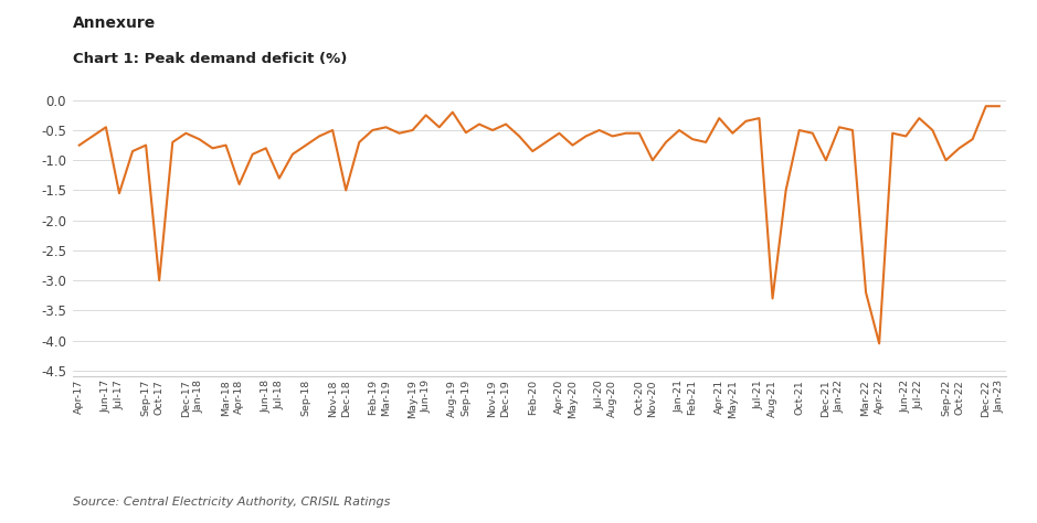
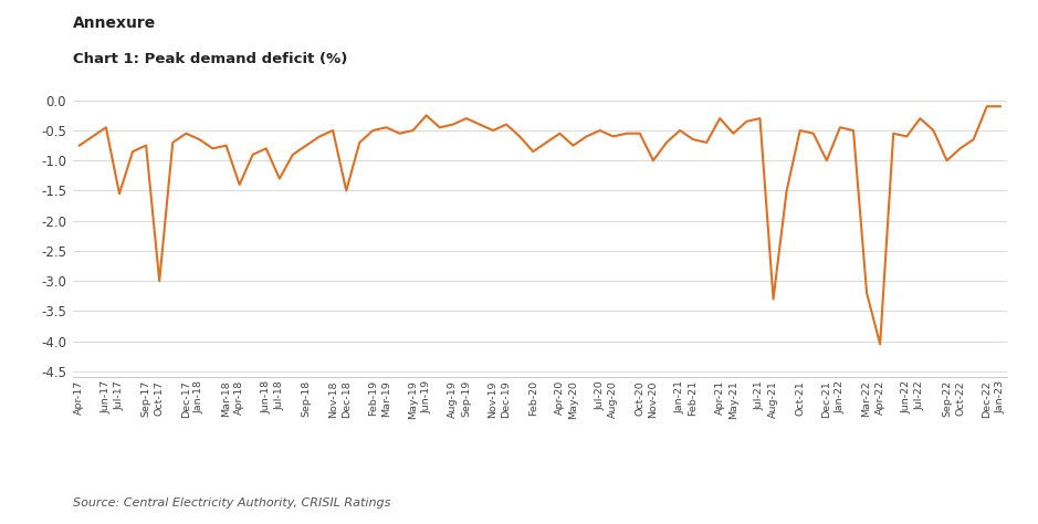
Aug-19: -0.20 -> -0.40
Sep-19: -0.54 -> -0.30
